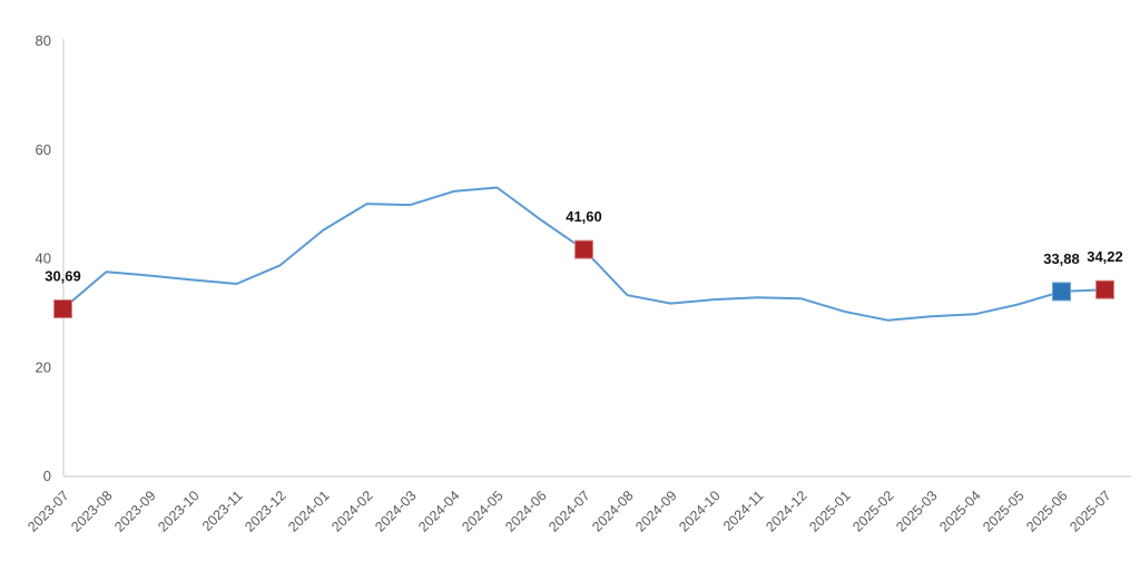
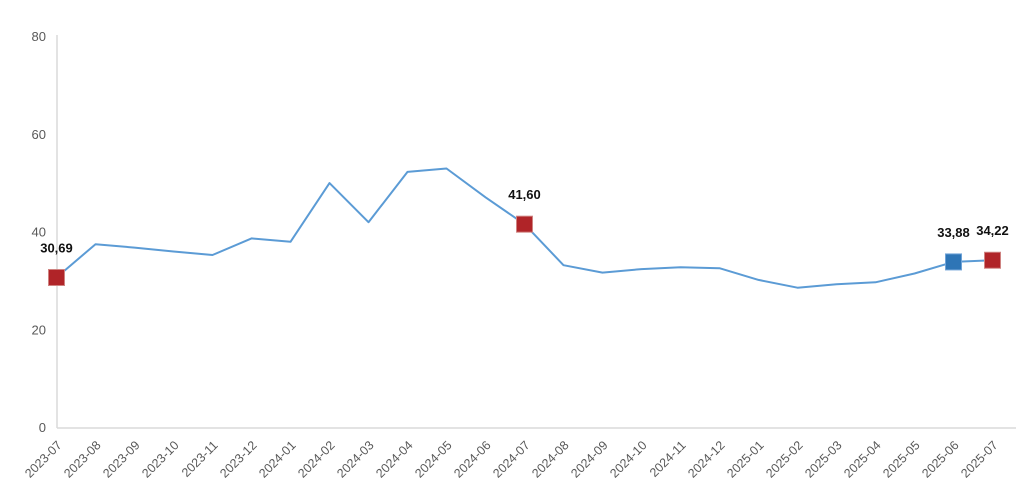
2024-01: 45 -> 38
2024-03: 50 -> 42
